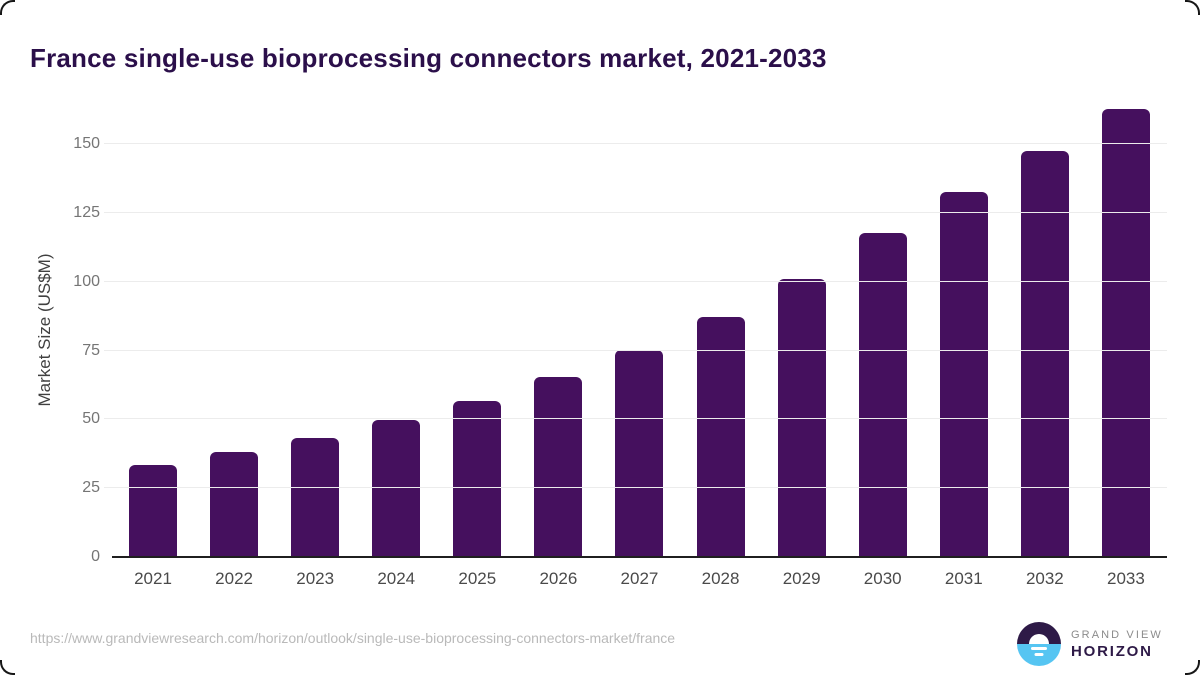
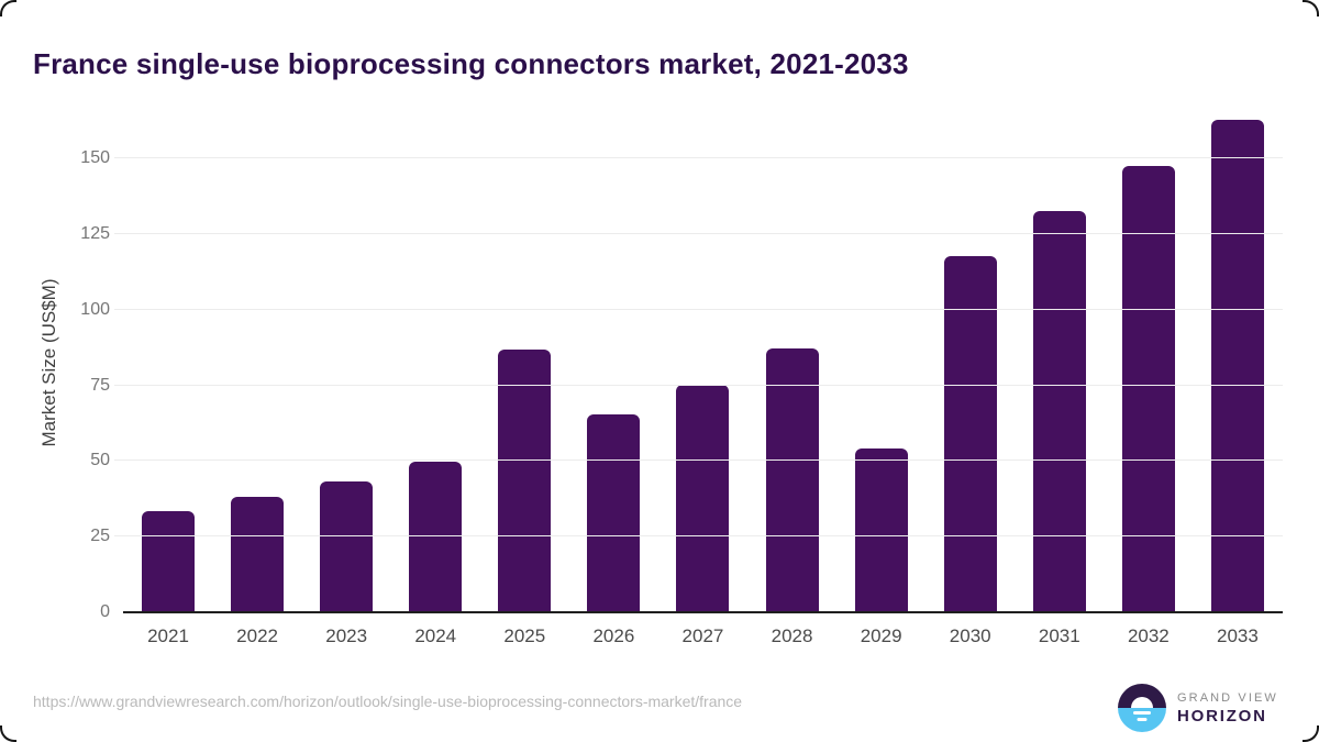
2025: 57 -> 87
2029: 101 -> 54
